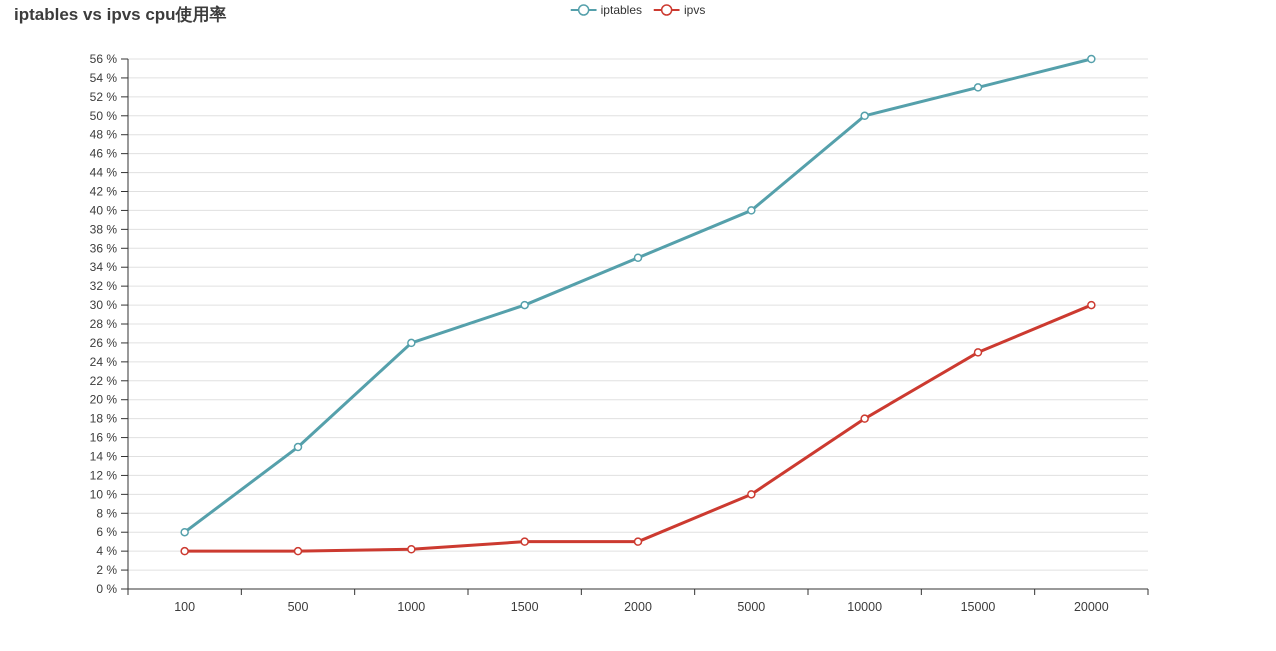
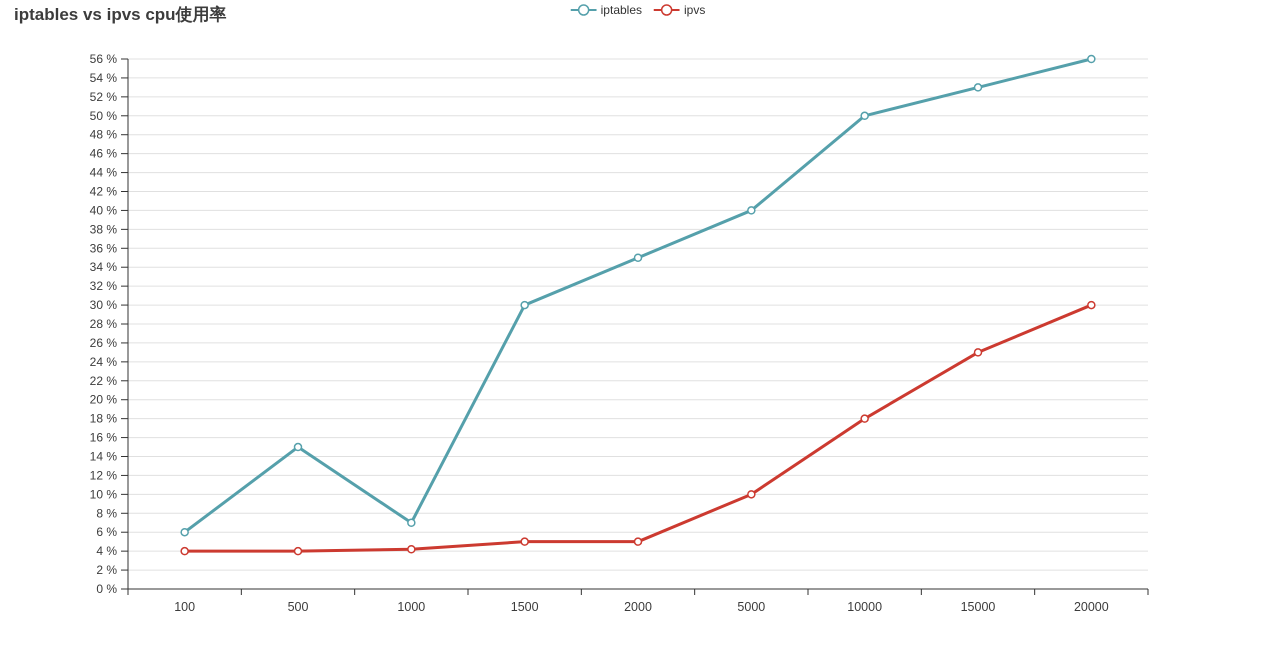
iptables/1000: 26% -> 7%
